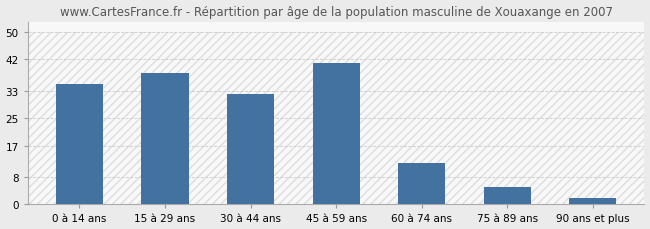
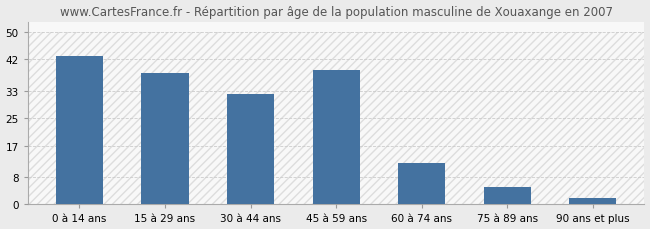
0 à 14 ans: 35 -> 43
45 à 59 ans: 41 -> 39
